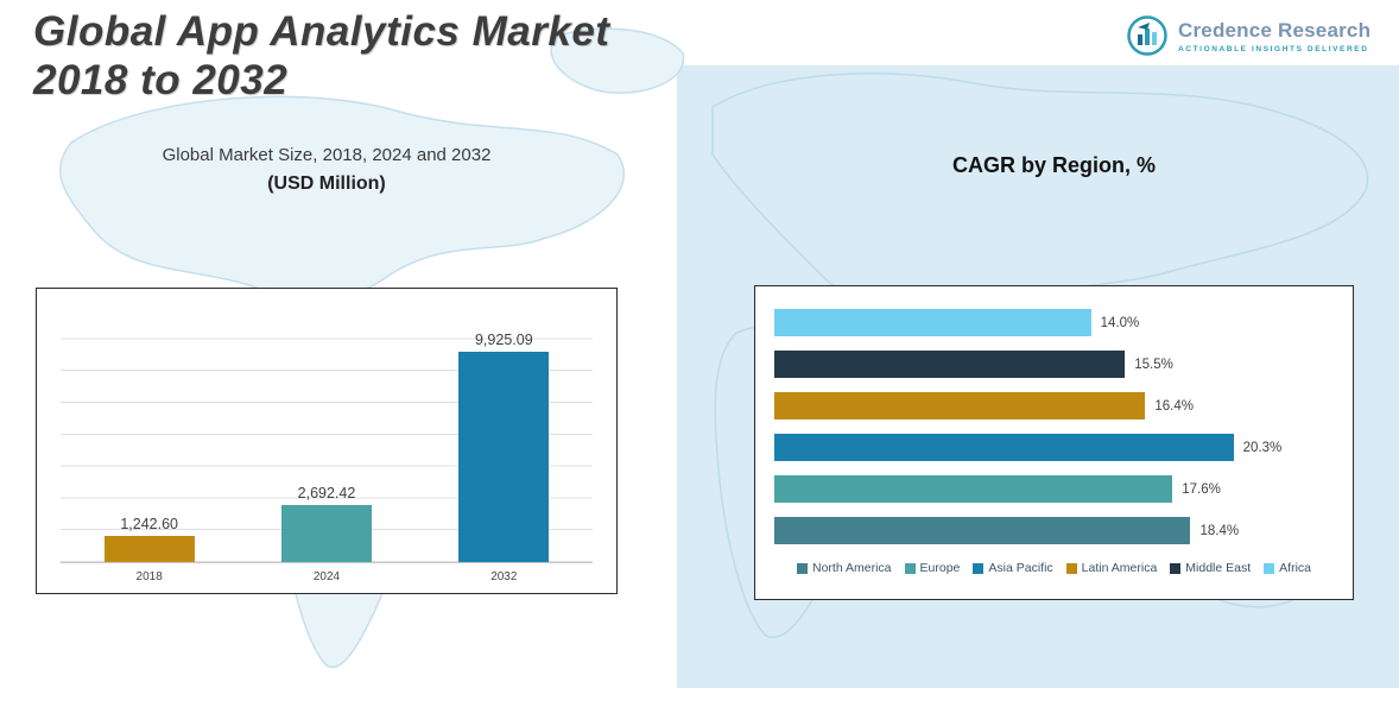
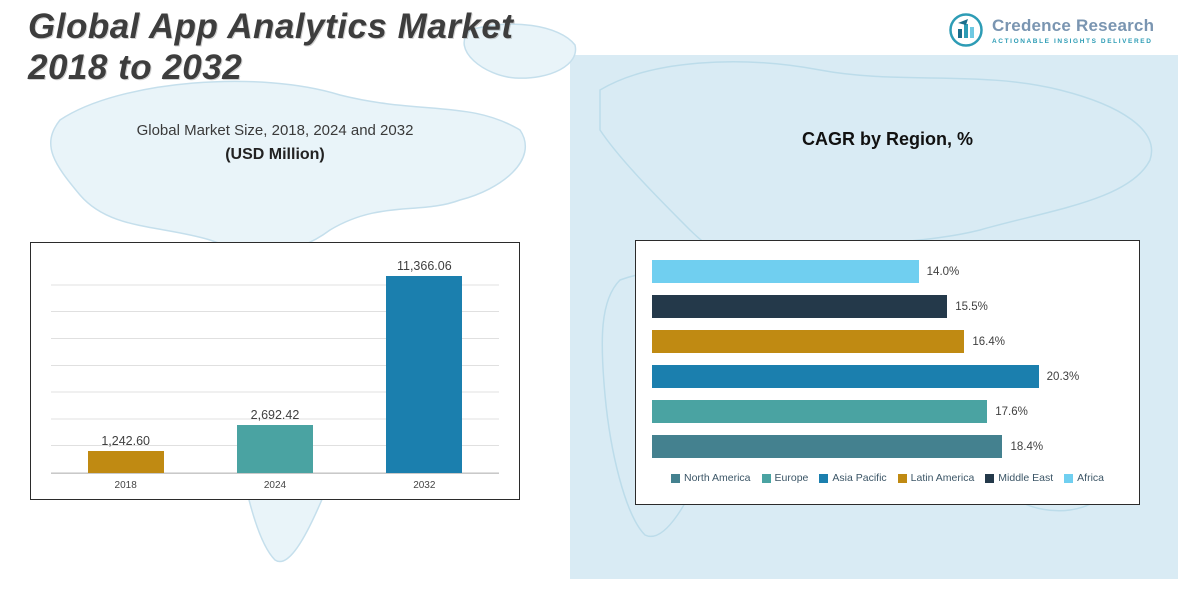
Global Market Size, 2018, 2024 and 2032/2032: 9,925.09 -> 11,366.06
